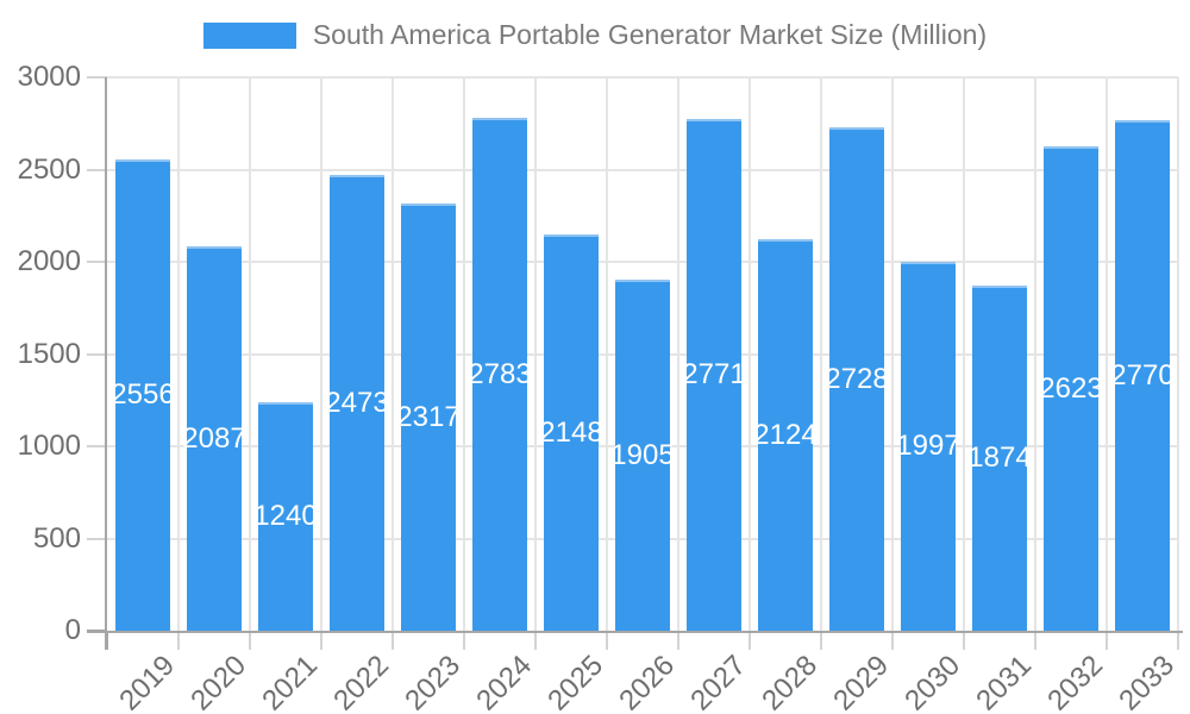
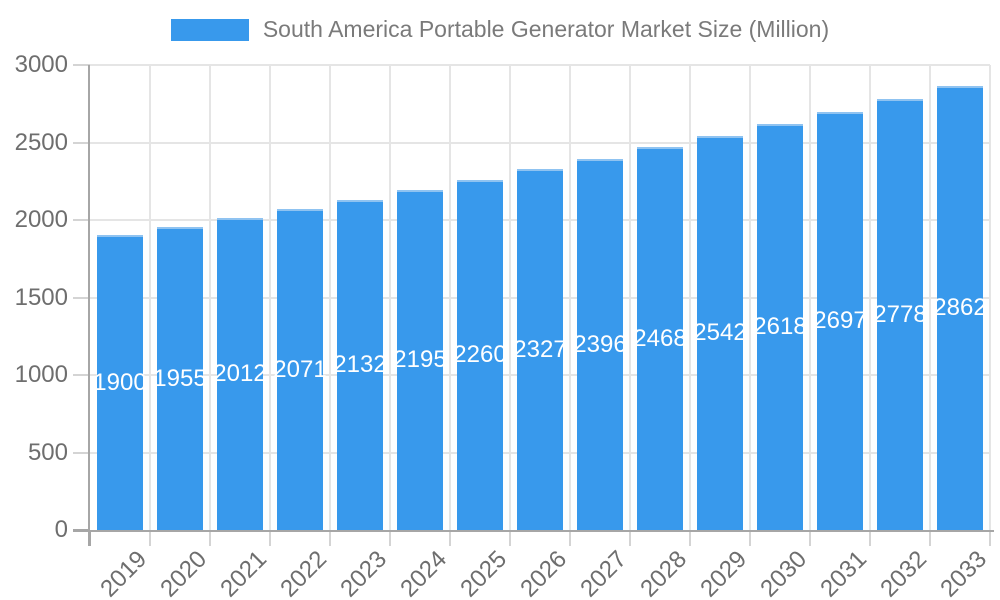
2019: 2556 -> 1900
2020: 2087 -> 1955
2021: 1240 -> 2012
2022: 2473 -> 2071
2023: 2317 -> 2132
2024: 2783 -> 2195
2025: 2148 -> 2260
2026: 1905 -> 2327
2027: 2771 -> 2396
2028: 2124 -> 2468
2029: 2728 -> 2542
2030: 1997 -> 2618
2031: 1874 -> 2697
2032: 2623 -> 2778
2033: 2770 -> 2862
